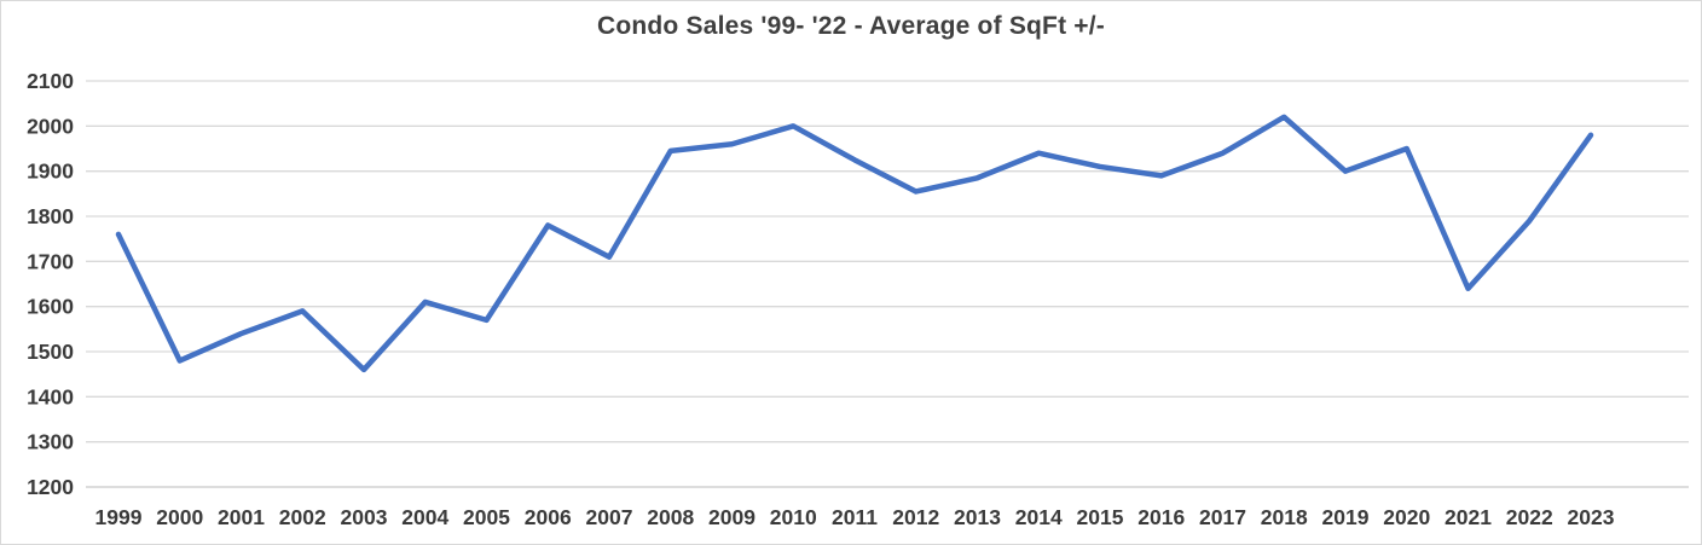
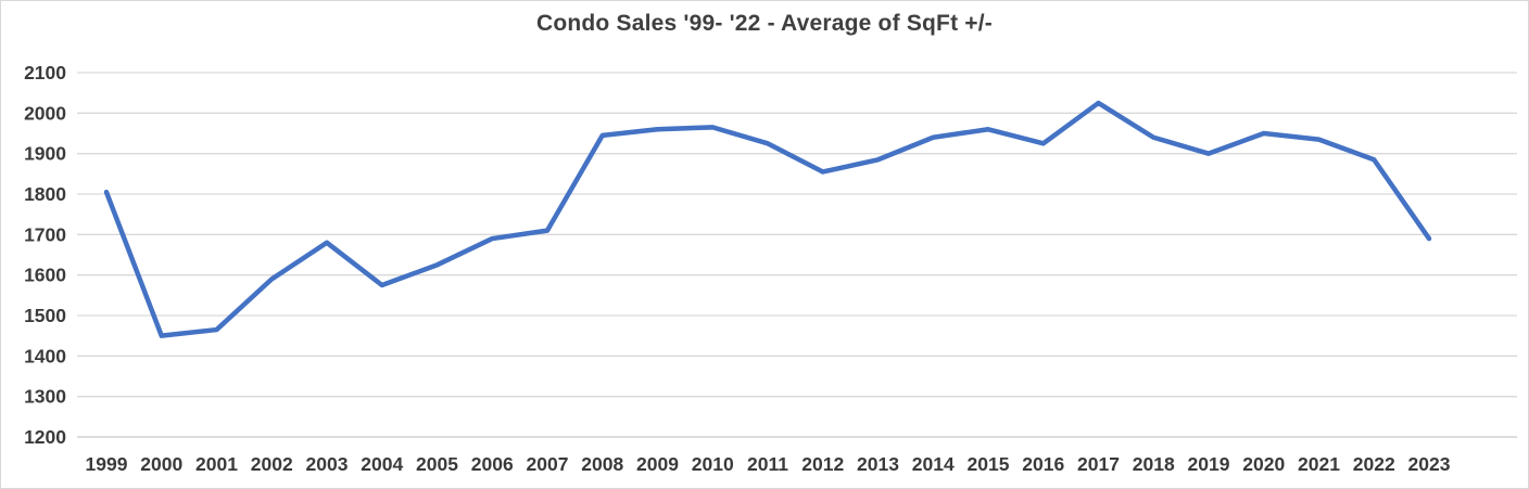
1999: 1760 -> 1800
2000: 1480 -> 1450
2001: 1540 -> 1460
2003: 1460 -> 1680
2004: 1610 -> 1580
2005: 1570 -> 1620
2006: 1780 -> 1690
2010: 2000 -> 1960
2015: 1910 -> 1960
2016: 1890 -> 1920
2017: 1940 -> 2020
2018: 2020 -> 1940
2021: 1640 -> 1940
2022: 1790 -> 1880
2023: 1980 -> 1690
